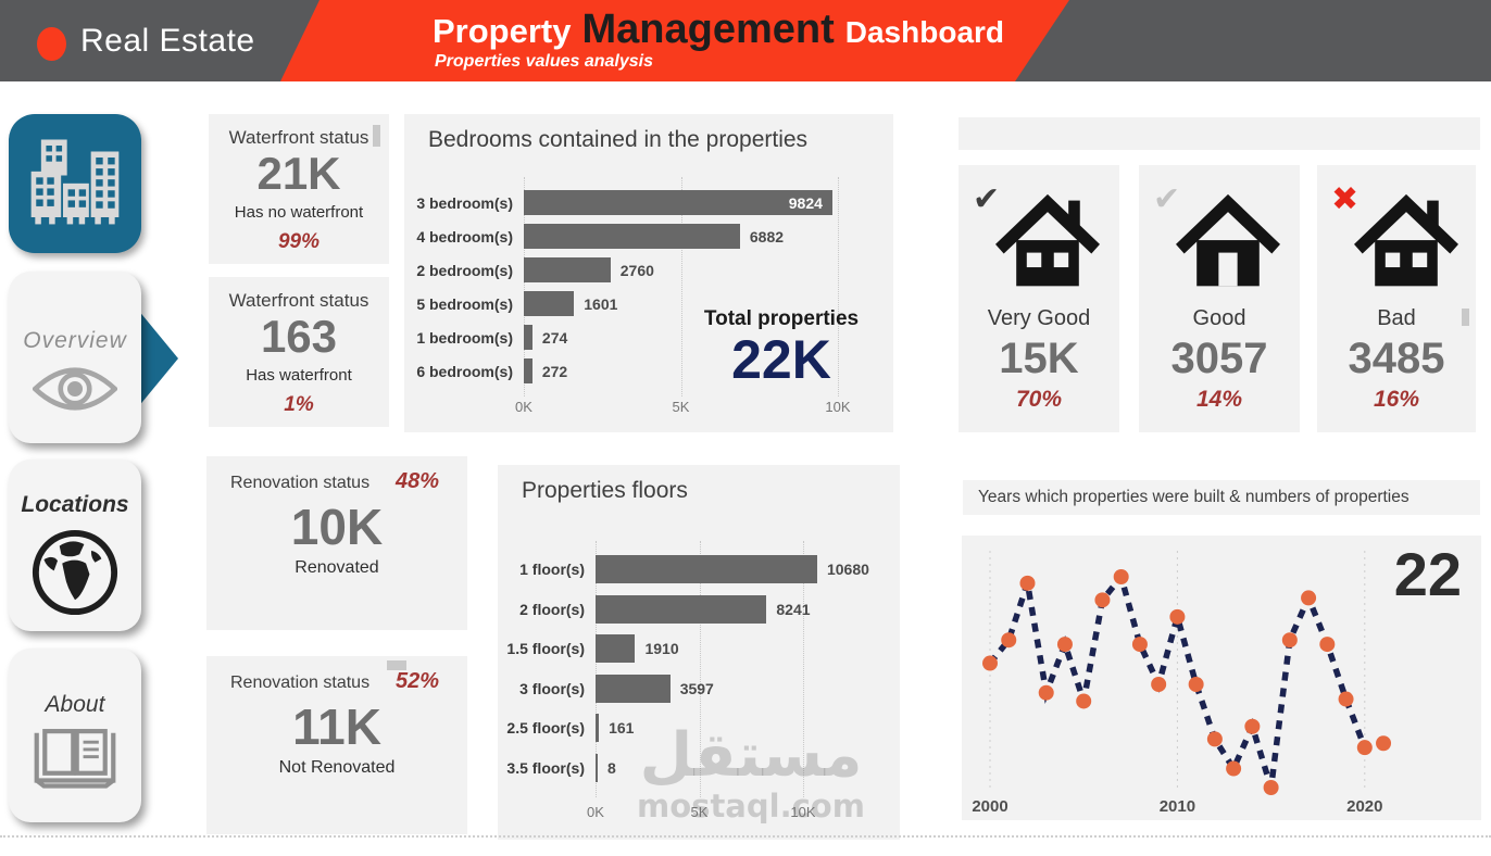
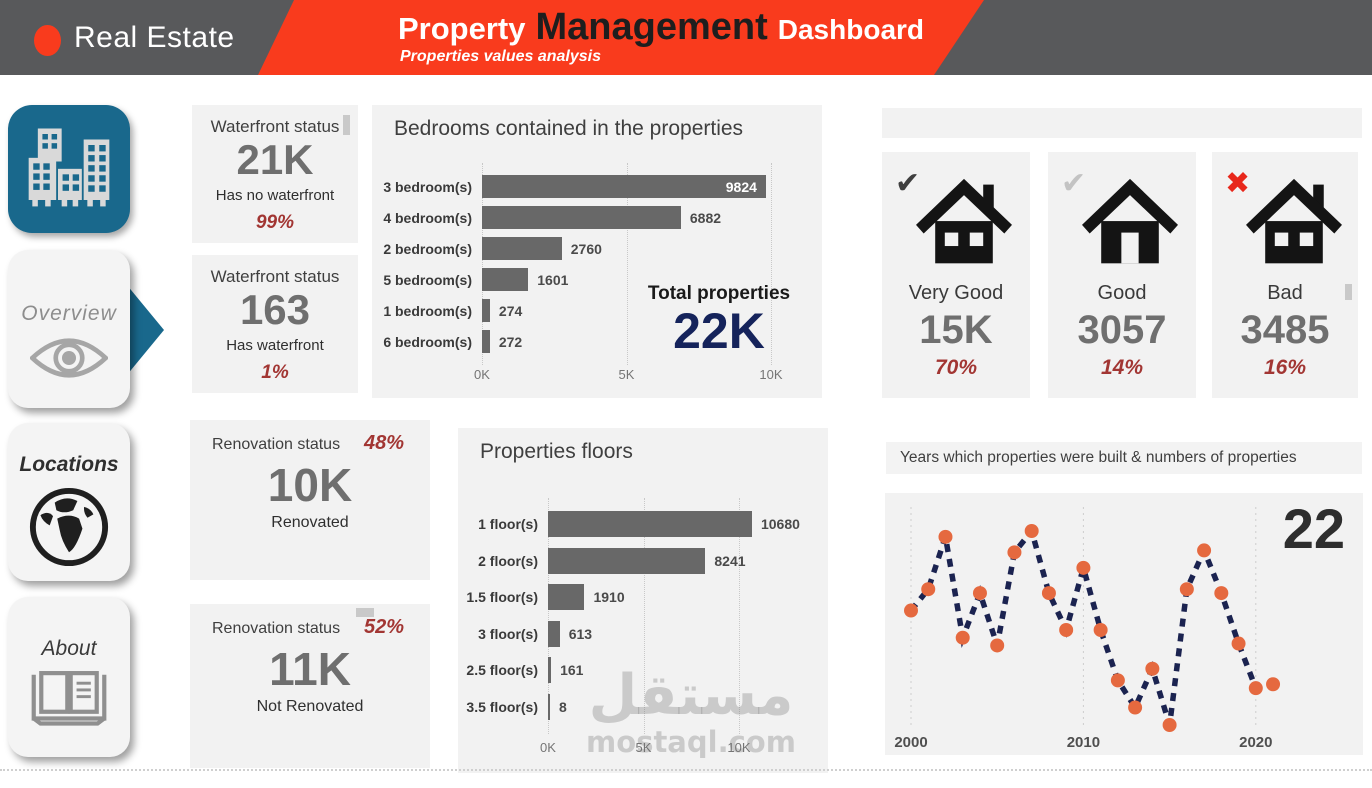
Properties floors/3 floor(s): 3597 -> 613
